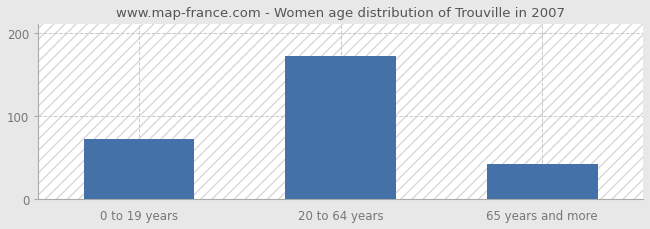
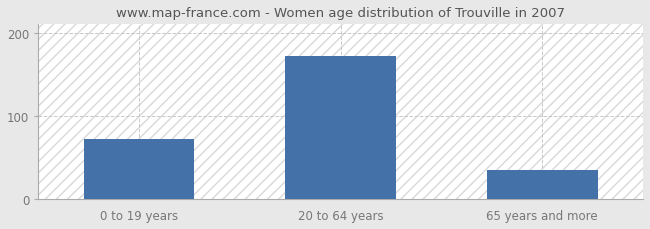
65 years and more: 42 -> 35
